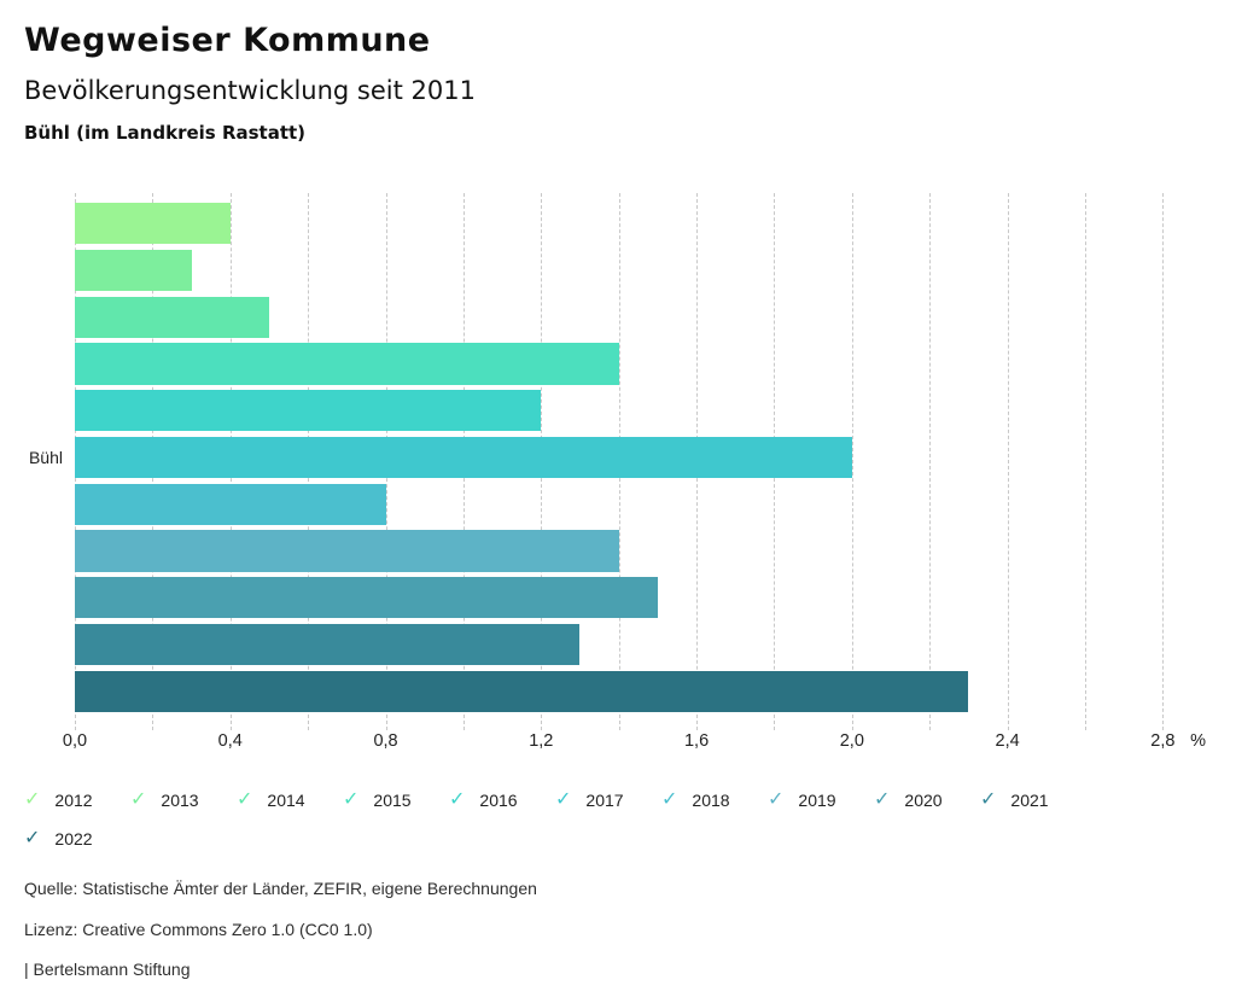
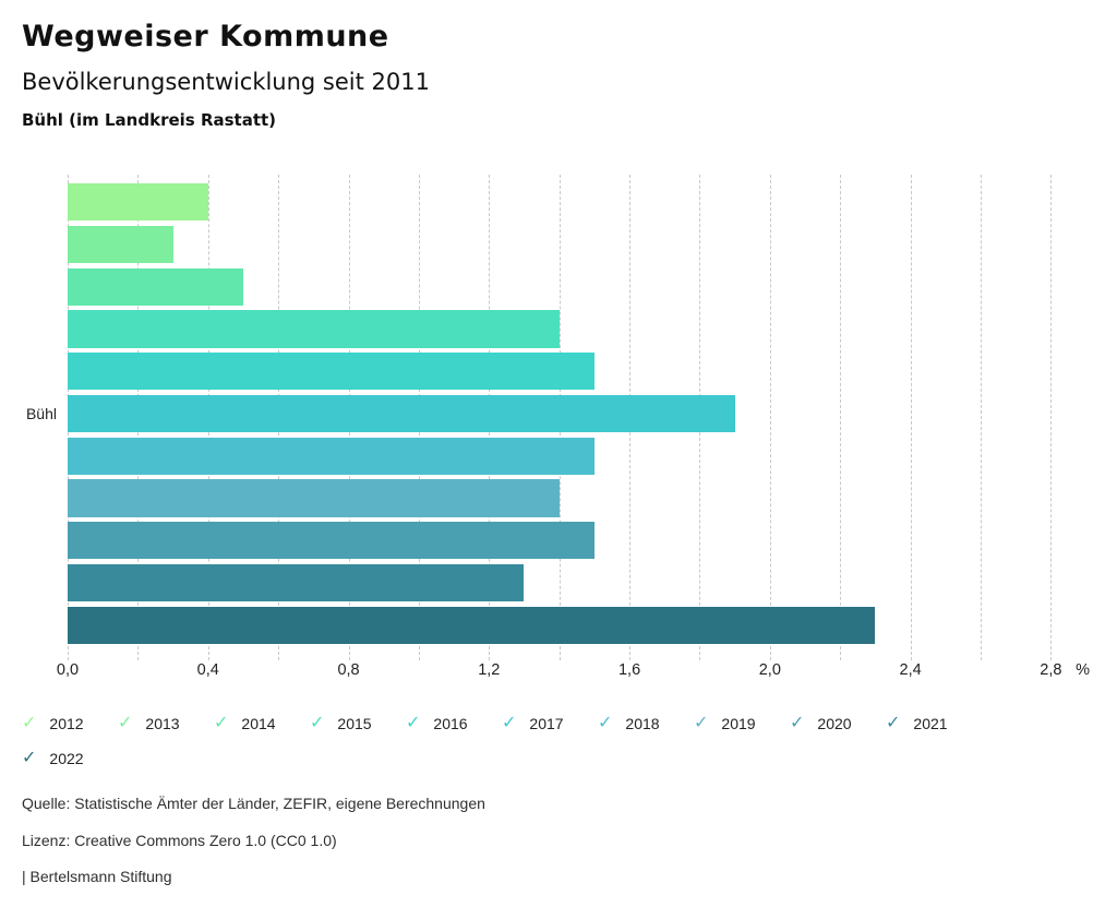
2016: 1,2 -> 1,5
2017: 2,0 -> 1,9
2018: 0,8 -> 1,5
